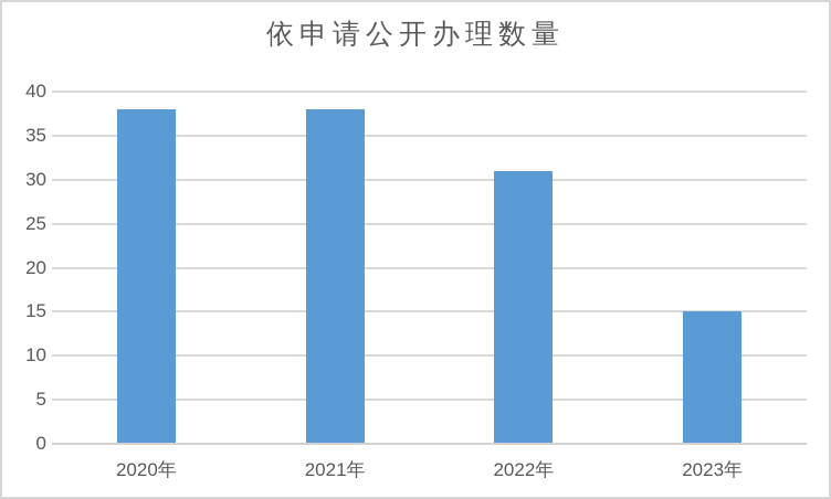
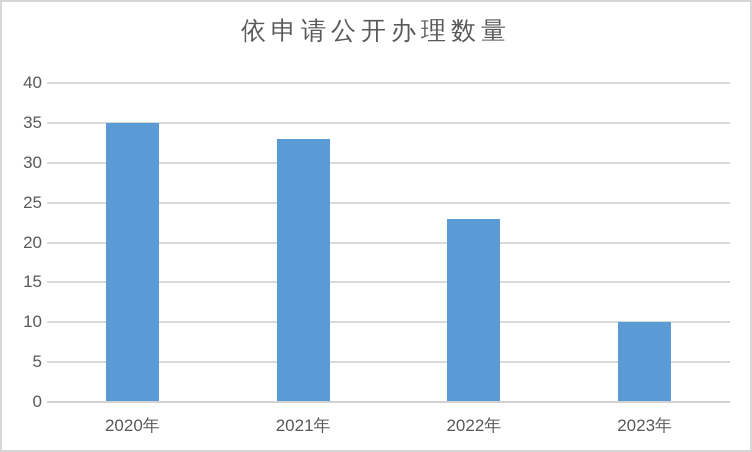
2020年: 38 -> 35
2021年: 38 -> 33
2022年: 31 -> 23
2023年: 15 -> 10
